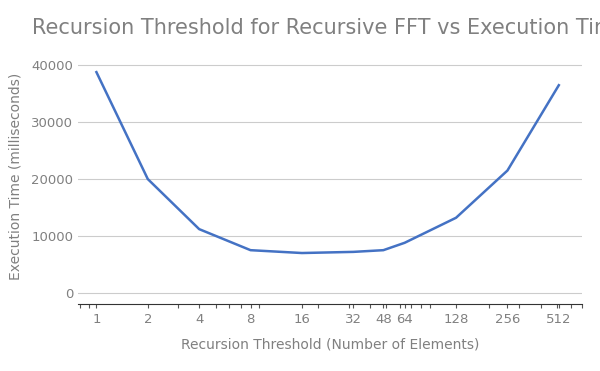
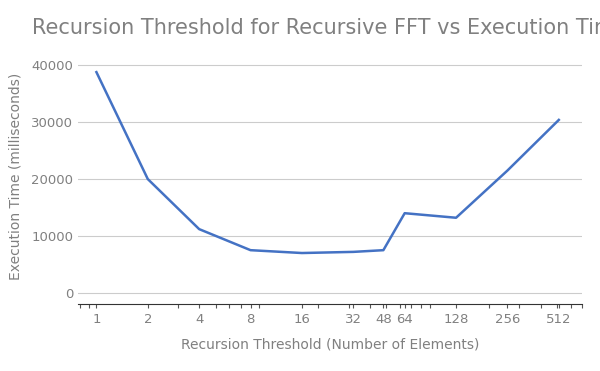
64: 8800 -> 14000
512: 36500 -> 30400
